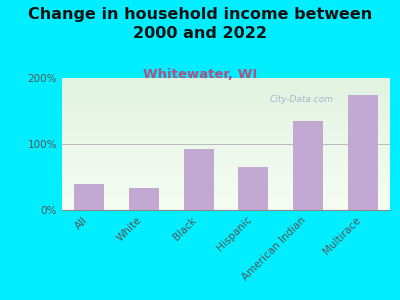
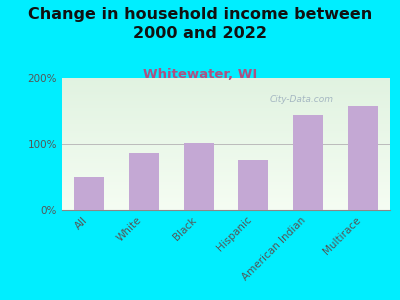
All: 40% -> 50%
White: 33% -> 86%
Black: 92% -> 102%
Hispanic: 65% -> 76%
American Indian: 135% -> 144%
Multirace: 175% -> 158%
